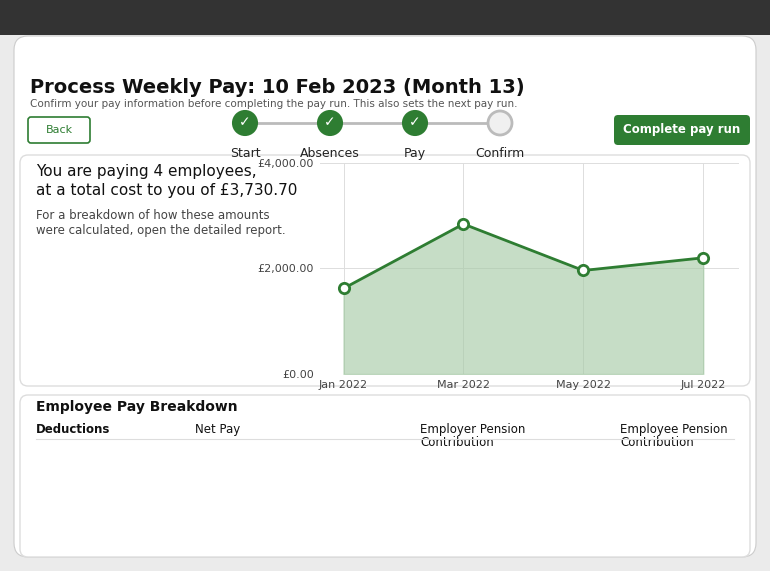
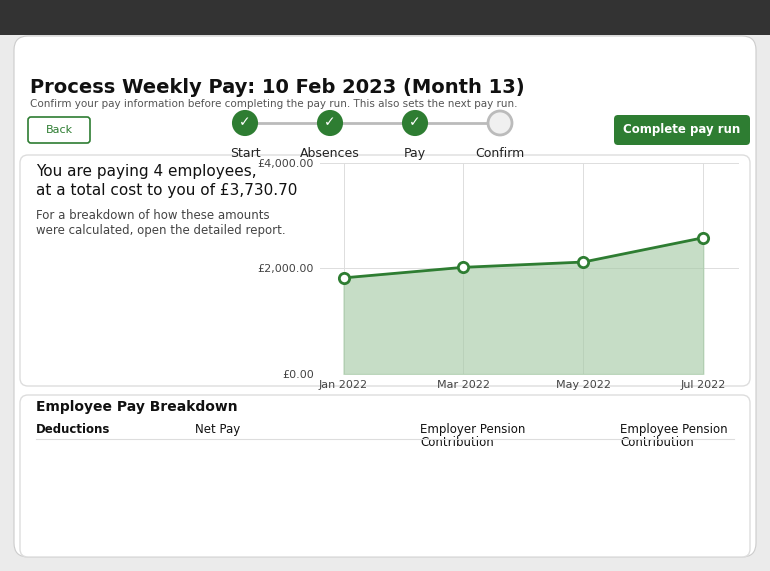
Jan 2022: £1,620 -> £1,820
Mar 2022: £2,840 -> £2,020
May 2022: £1,960 -> £2,120
Jul 2022: £2,200 -> £2,580
